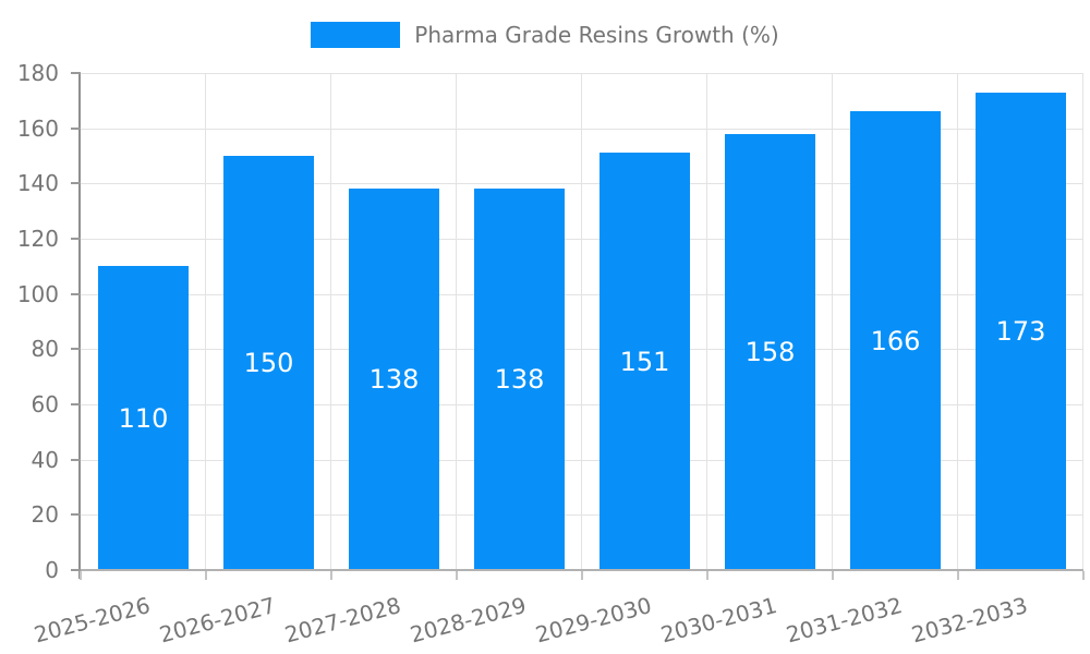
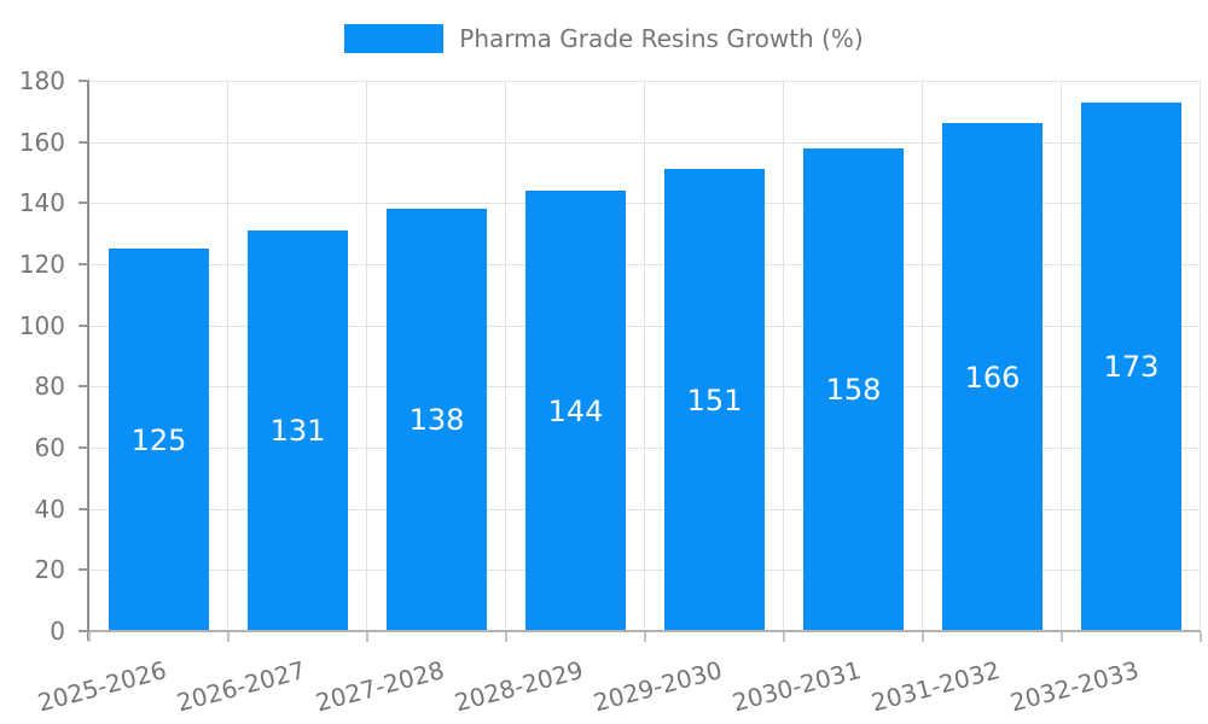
2025-2026: 110 -> 125
2026-2027: 150 -> 131
2028-2029: 138 -> 144
